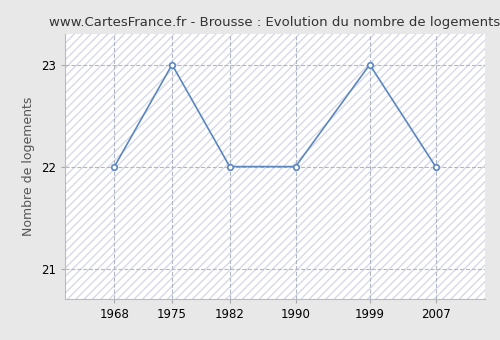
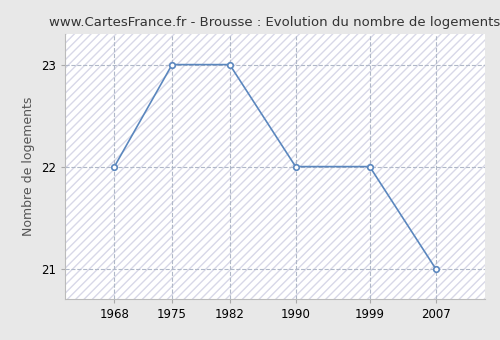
1982: 22 -> 23
1999: 23 -> 22
2007: 22 -> 21
